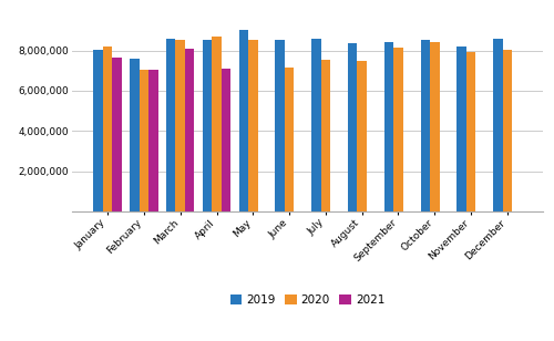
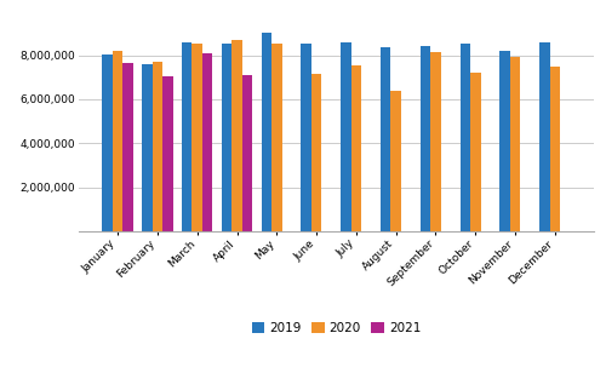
2020/February: 7,000,000 -> 7,700,000
2020/August: 7,500,000 -> 6,400,000
2020/October: 8,400,000 -> 7,200,000
2020/December: 8,000,000 -> 7,500,000
